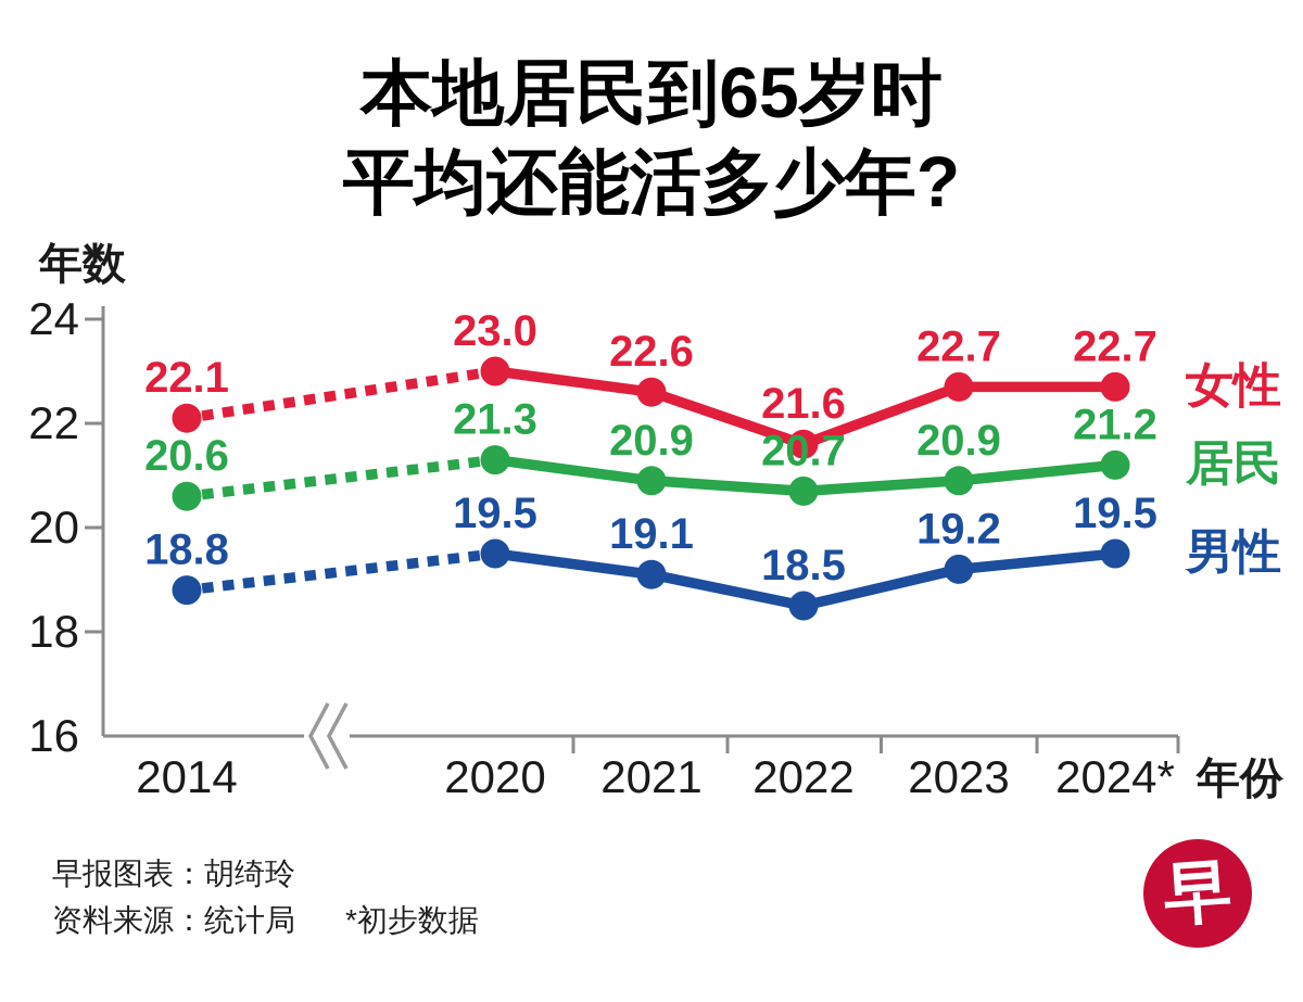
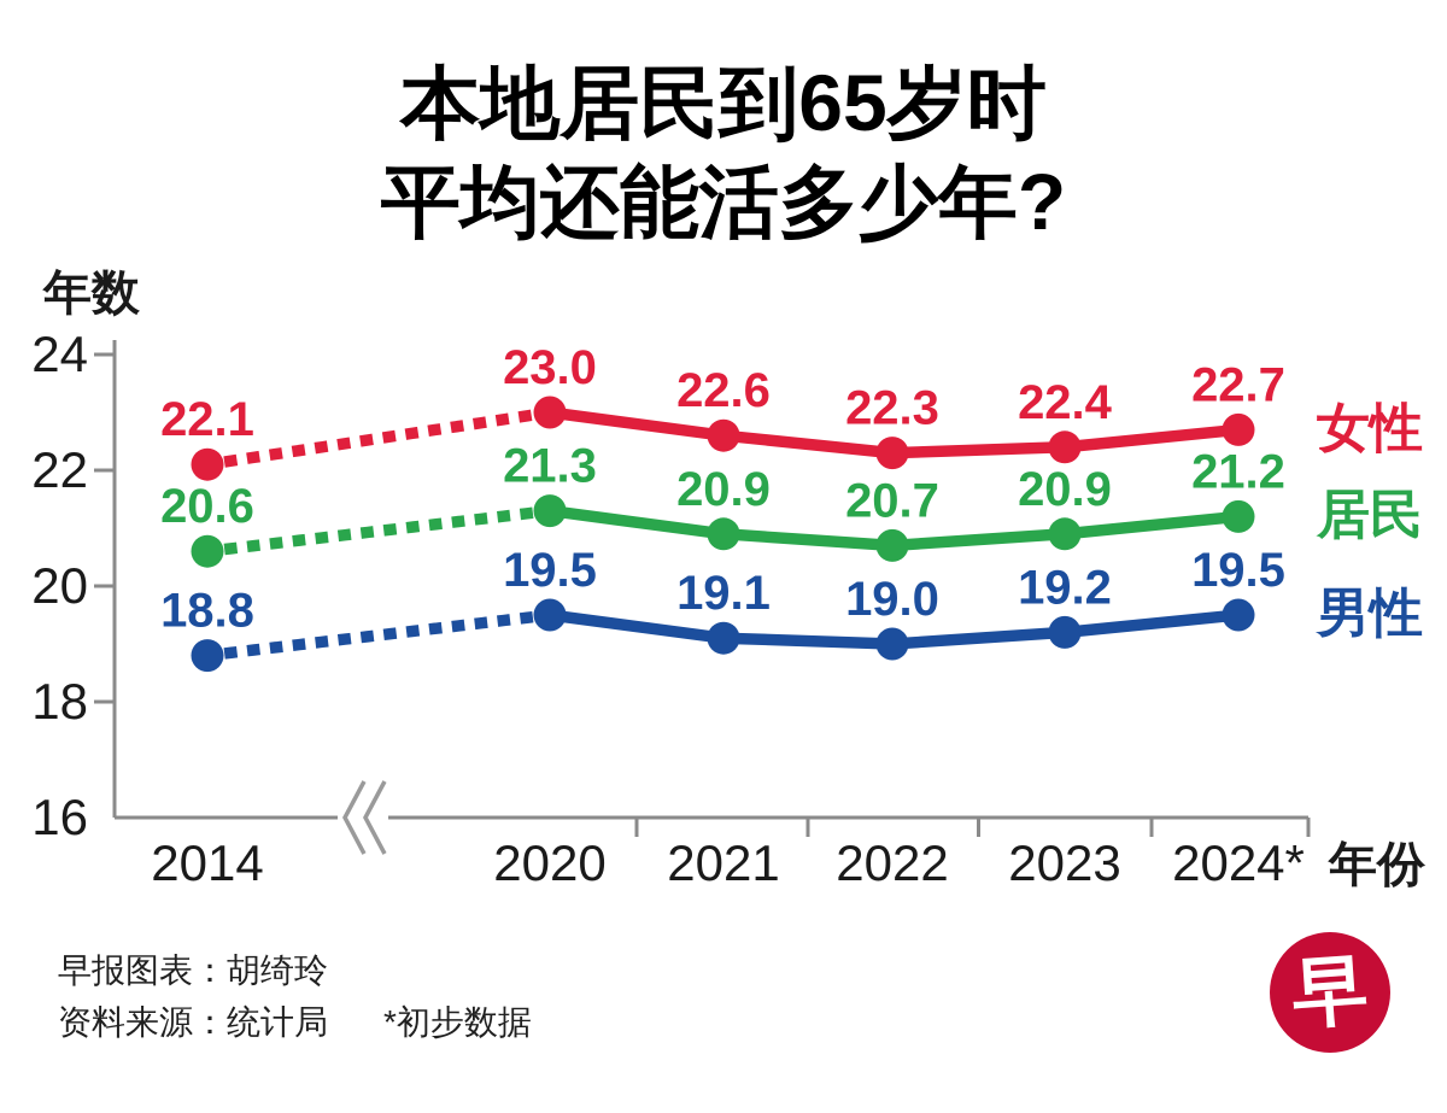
女性/2022: 21.6 -> 22.3
男性/2022: 18.5 -> 19.0
女性/2023: 22.7 -> 22.4
